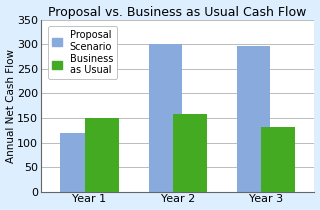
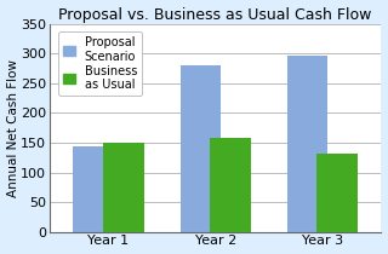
Proposal Scenario/Year 1: 120 -> 143
Proposal Scenario/Year 2: 300 -> 280
